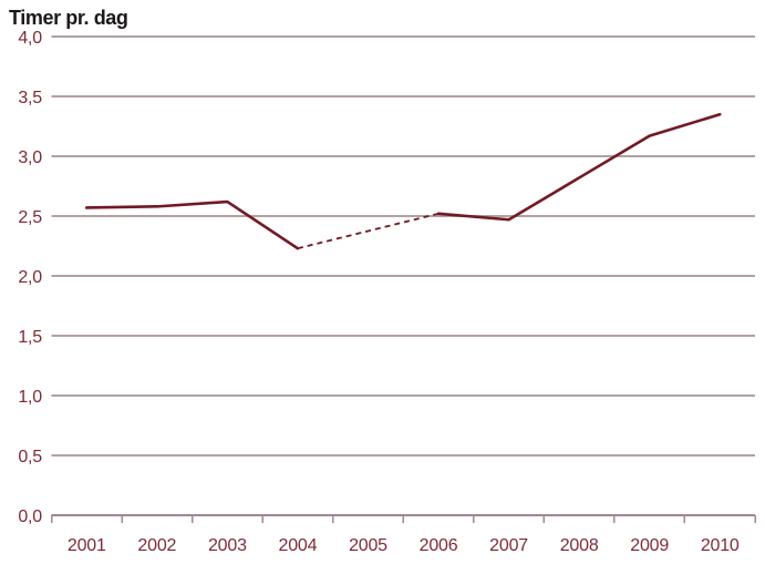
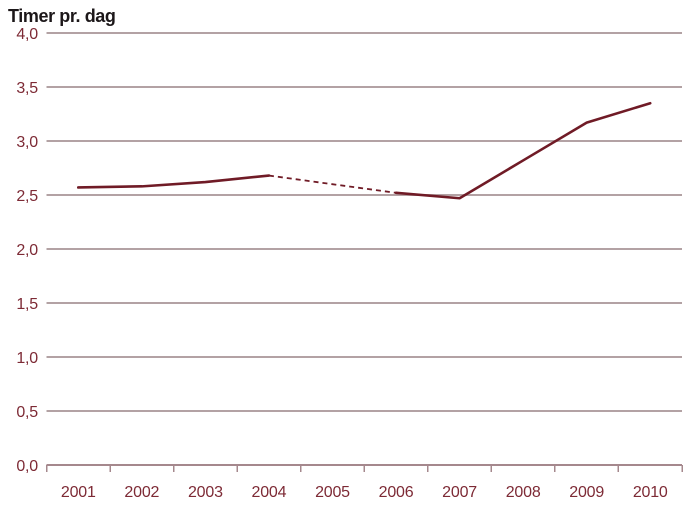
2004: 2,23 -> 2,68
